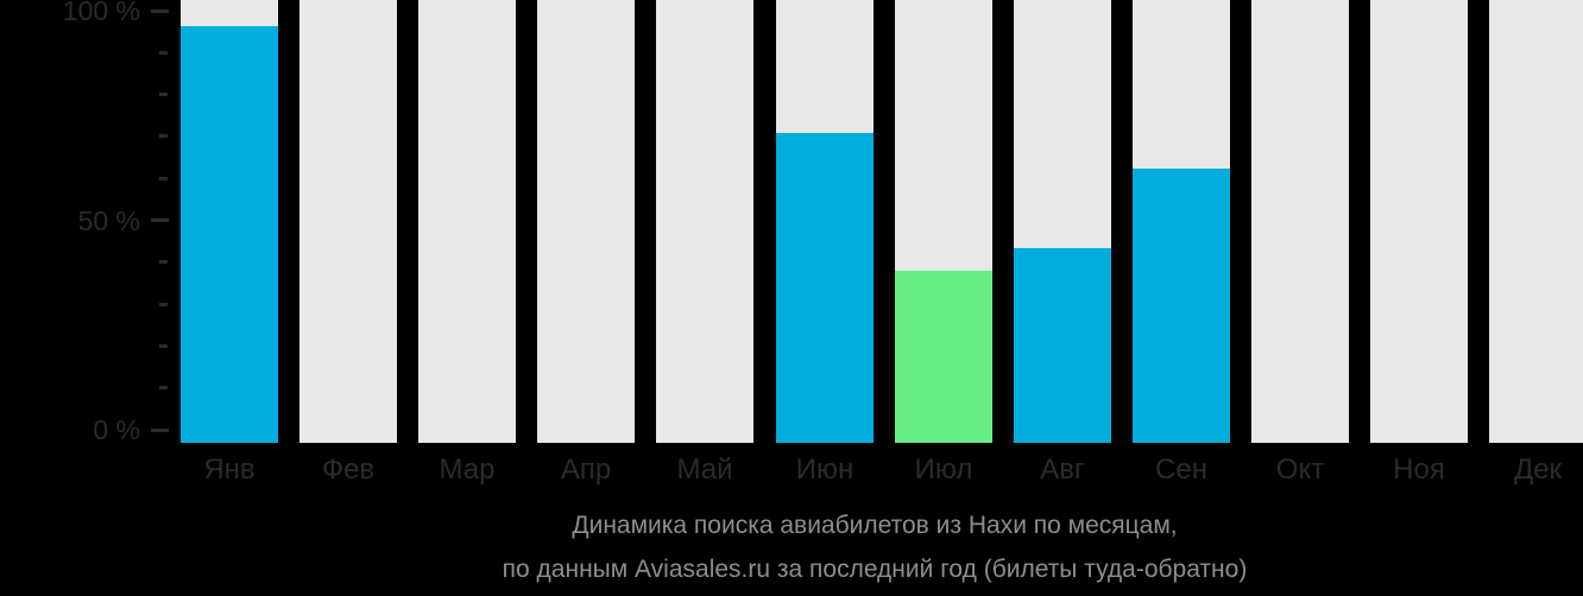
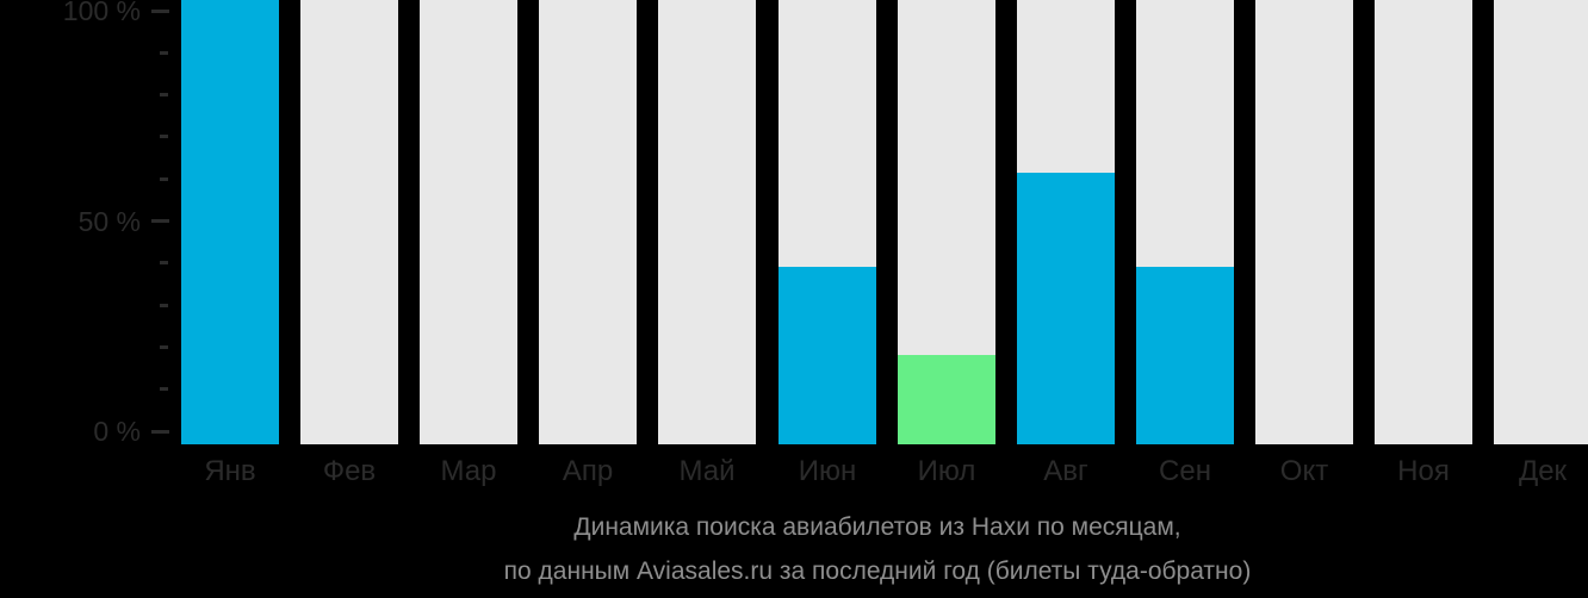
Янв: 94% -> 100%
Июн: 70% -> 40%
Июл: 39% -> 20%
Авг: 44% -> 61%
Сен: 62% -> 40%
